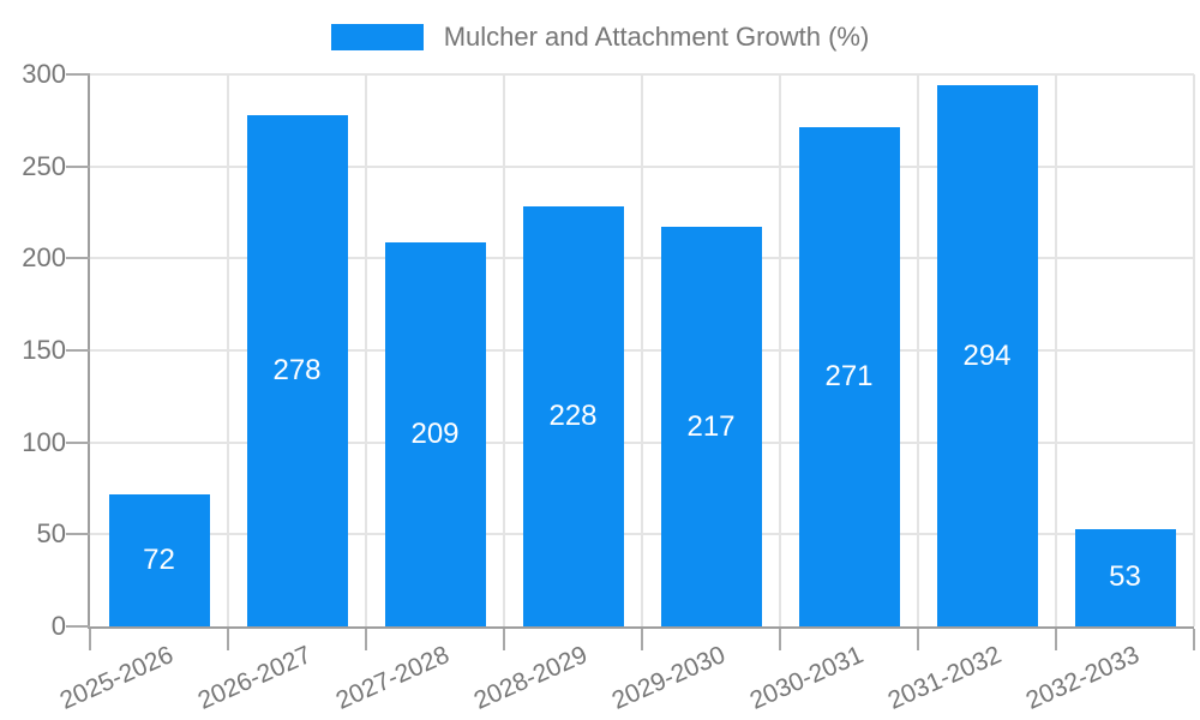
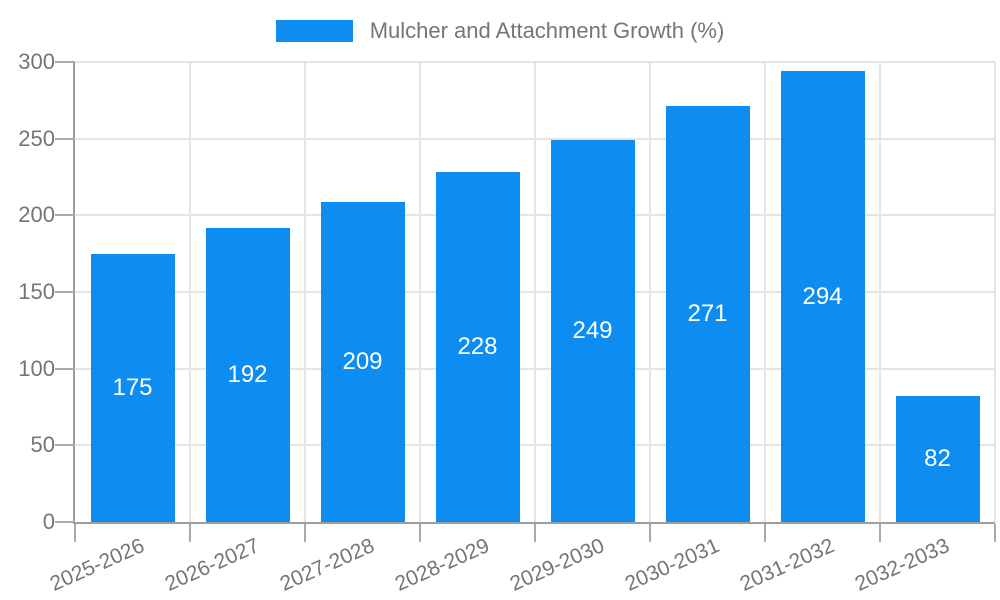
2025-2026: 72 -> 175
2026-2027: 278 -> 192
2029-2030: 217 -> 249
2032-2033: 53 -> 82
